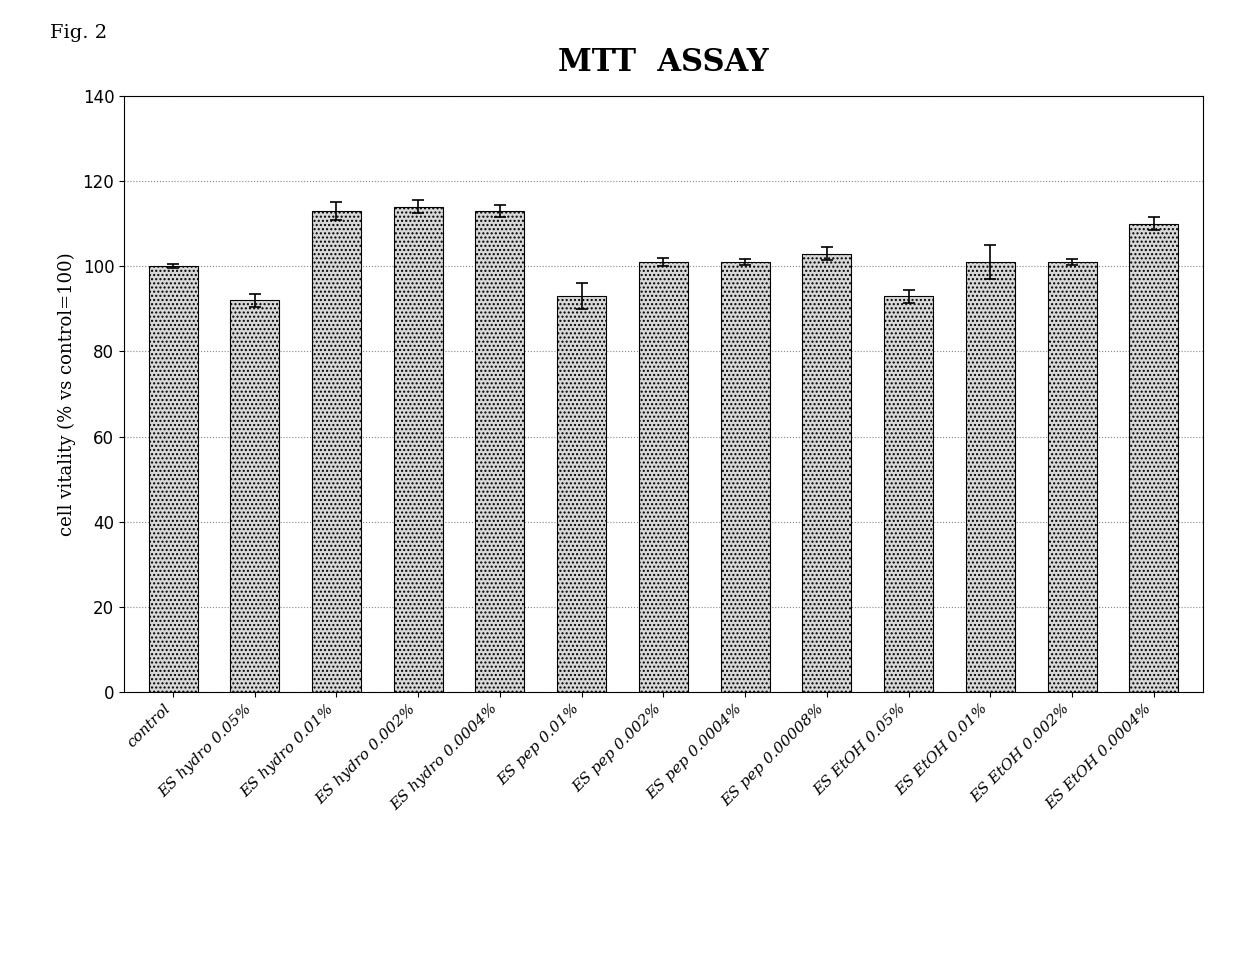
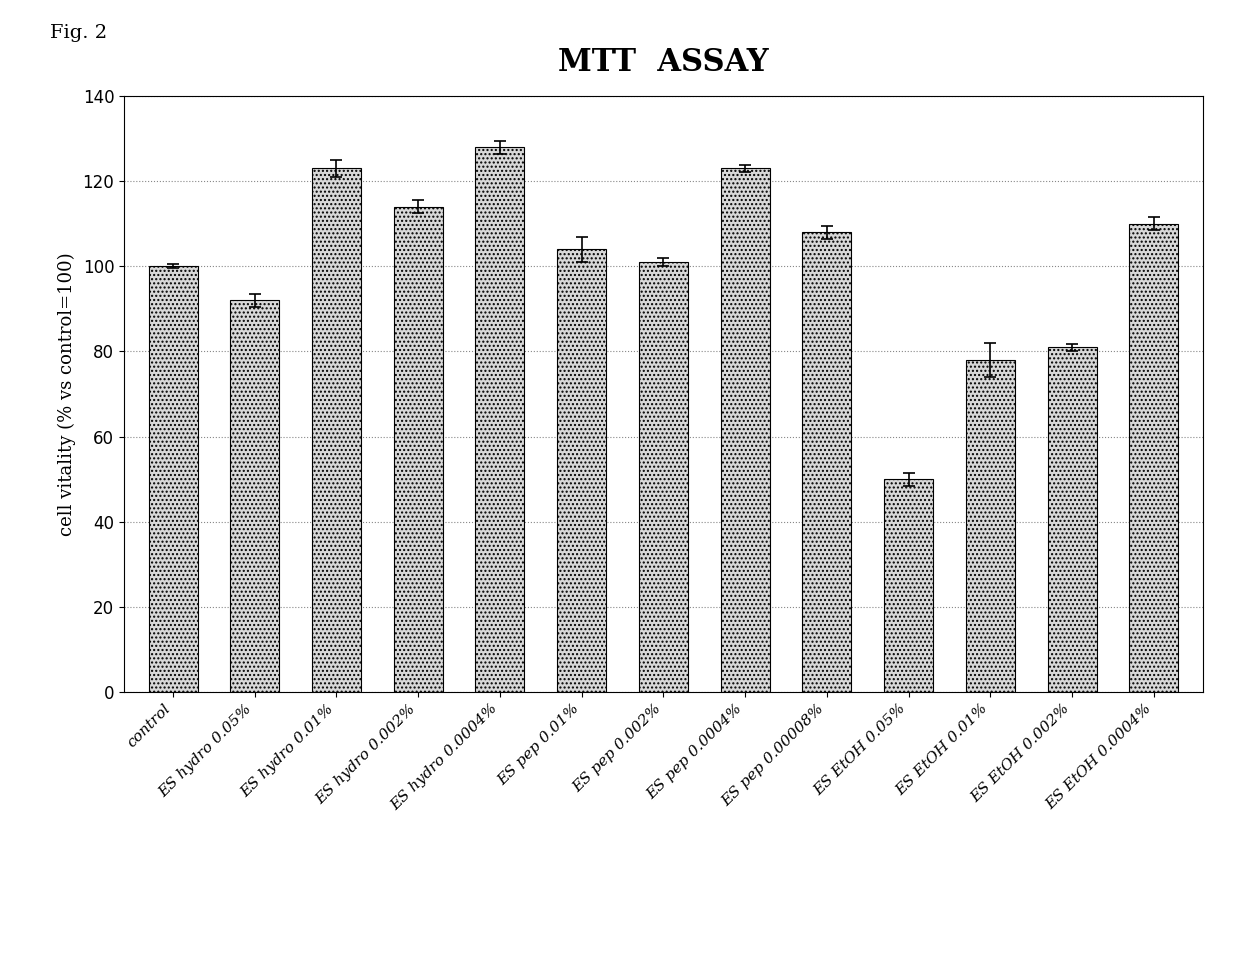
ES hydro 0.01%: 113 -> 123
ES hydro 0.0004%: 113 -> 128
ES pep 0.01%: 93 -> 104
ES pep 0.0004%: 101 -> 123
ES pep 0.00008%: 103 -> 108
ES EtOH 0.05%: 93 -> 50
ES EtOH 0.01%: 101 -> 78
ES EtOH 0.002%: 101 -> 81
